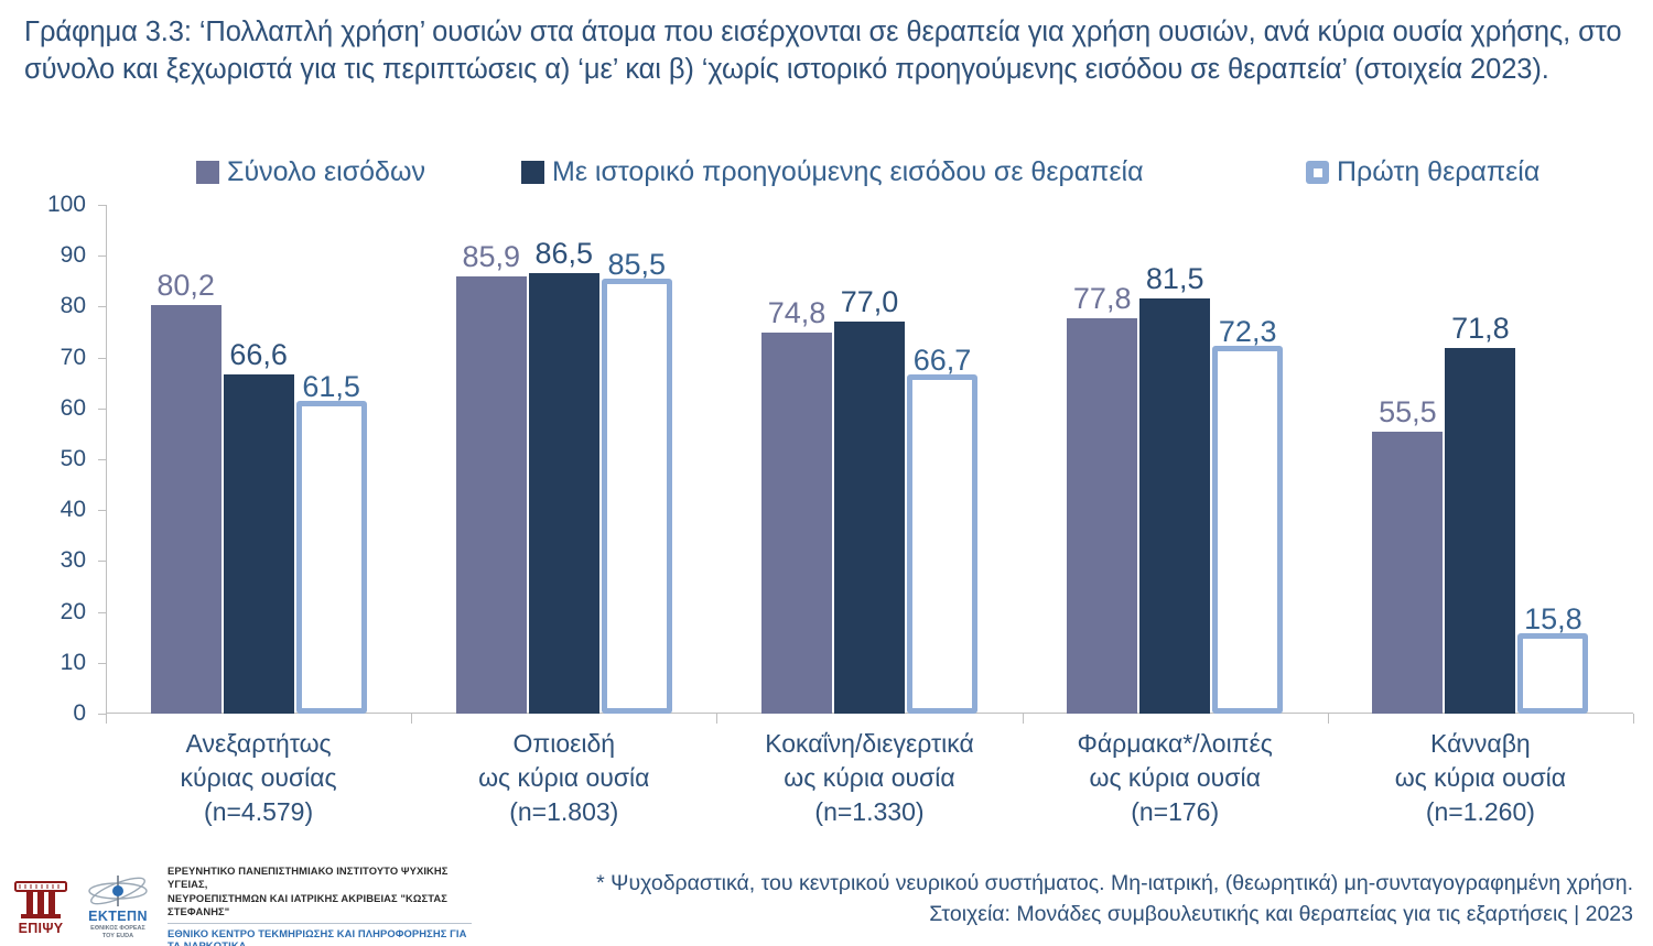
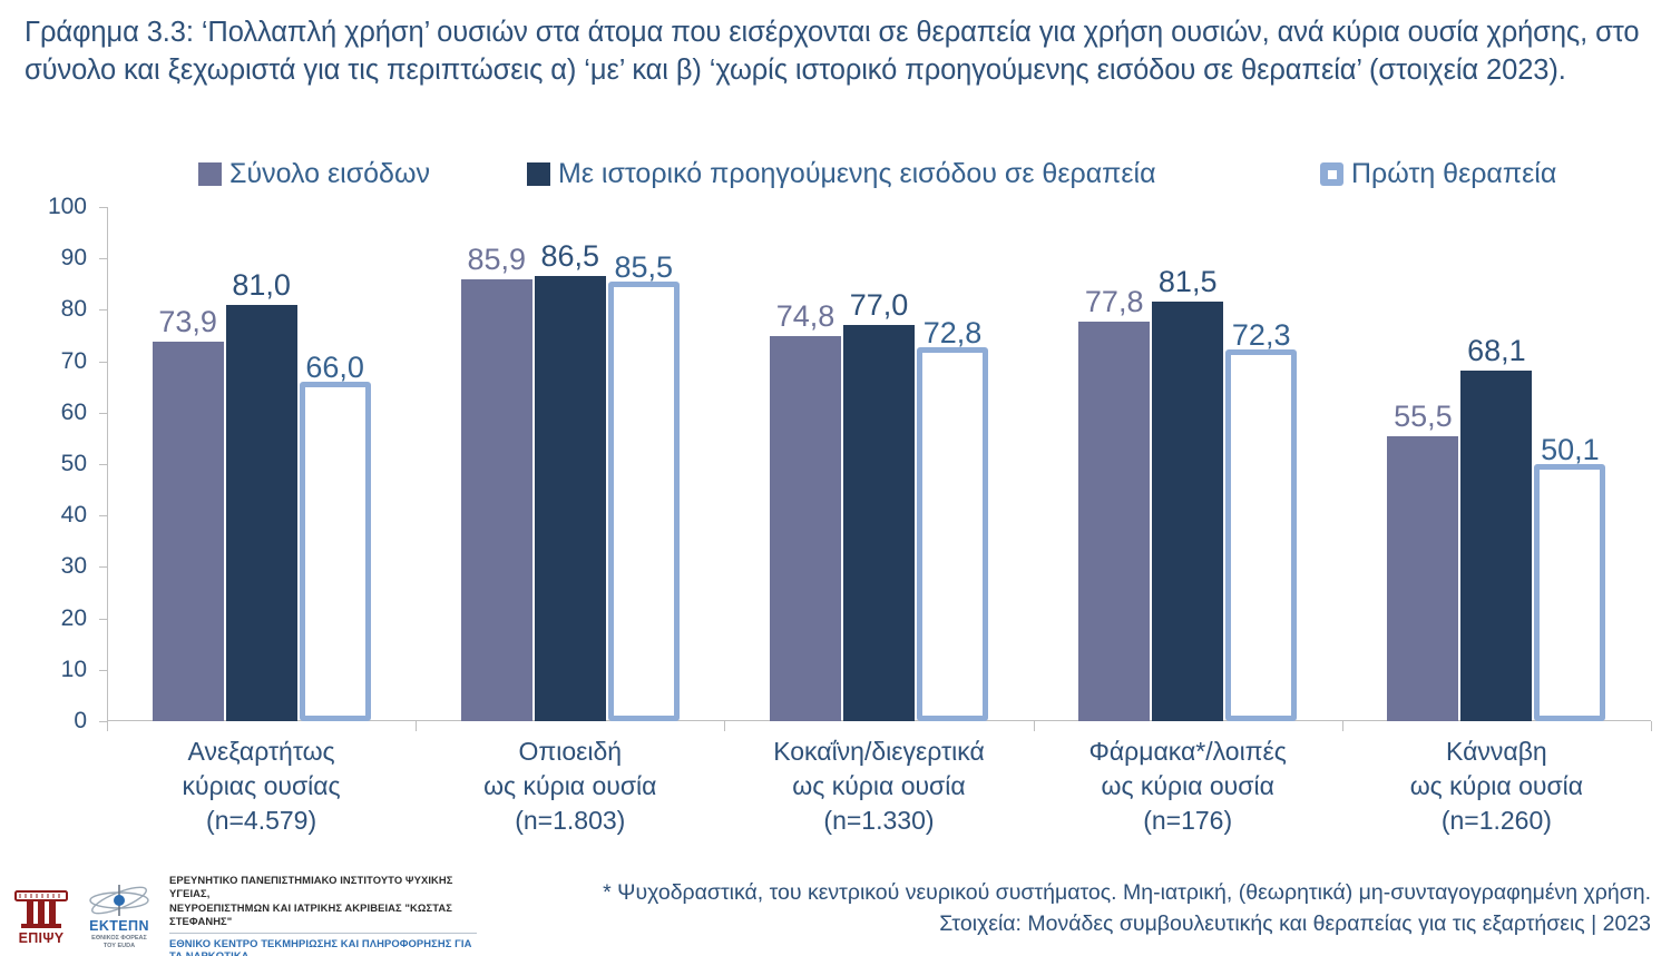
Σύνολο εισόδων/Ανεξαρτήτως κύριας ουσίας (n=4.579): 80,2 -> 73,9
Με ιστορικό προηγούμενης εισόδου σε θεραπεία/Ανεξαρτήτως κύριας ουσίας (n=4.579): 66,6 -> 81,0
Πρώτη θεραπεία/Ανεξαρτήτως κύριας ουσίας (n=4.579): 61,5 -> 66,0
Πρώτη θεραπεία/Κοκαΐνη/διεγερτικά ως κύρια ουσία (n=1.330): 66,7 -> 72,8
Με ιστορικό προηγούμενης εισόδου σε θεραπεία/Κάνναβη ως κύρια ουσία (n=1.260): 71,8 -> 68,1
Πρώτη θεραπεία/Κάνναβη ως κύρια ουσία (n=1.260): 15,8 -> 50,1
